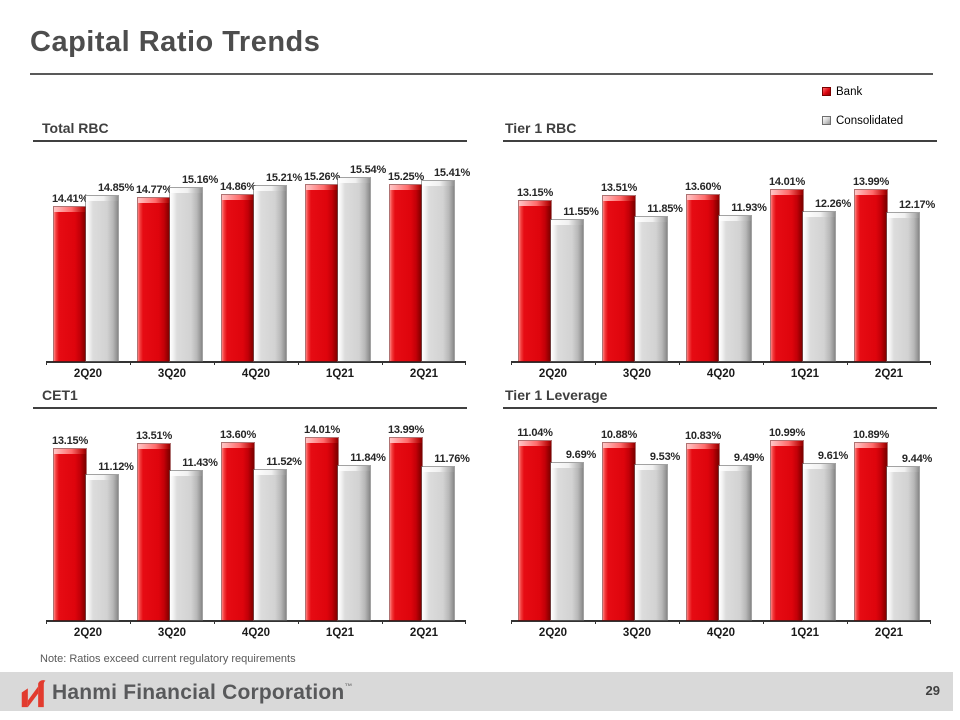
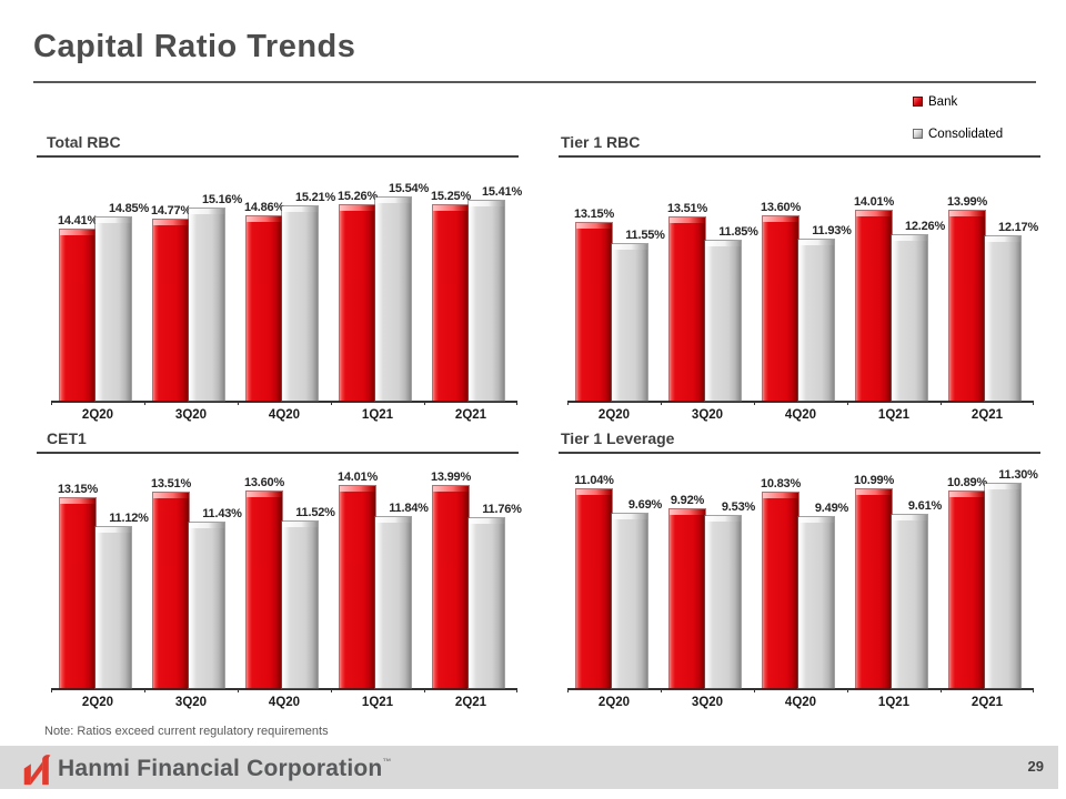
Tier 1 Leverage/Bank/3Q20: 10.88% -> 9.92%
Tier 1 Leverage/Consolidated/2Q21: 9.44% -> 11.30%
